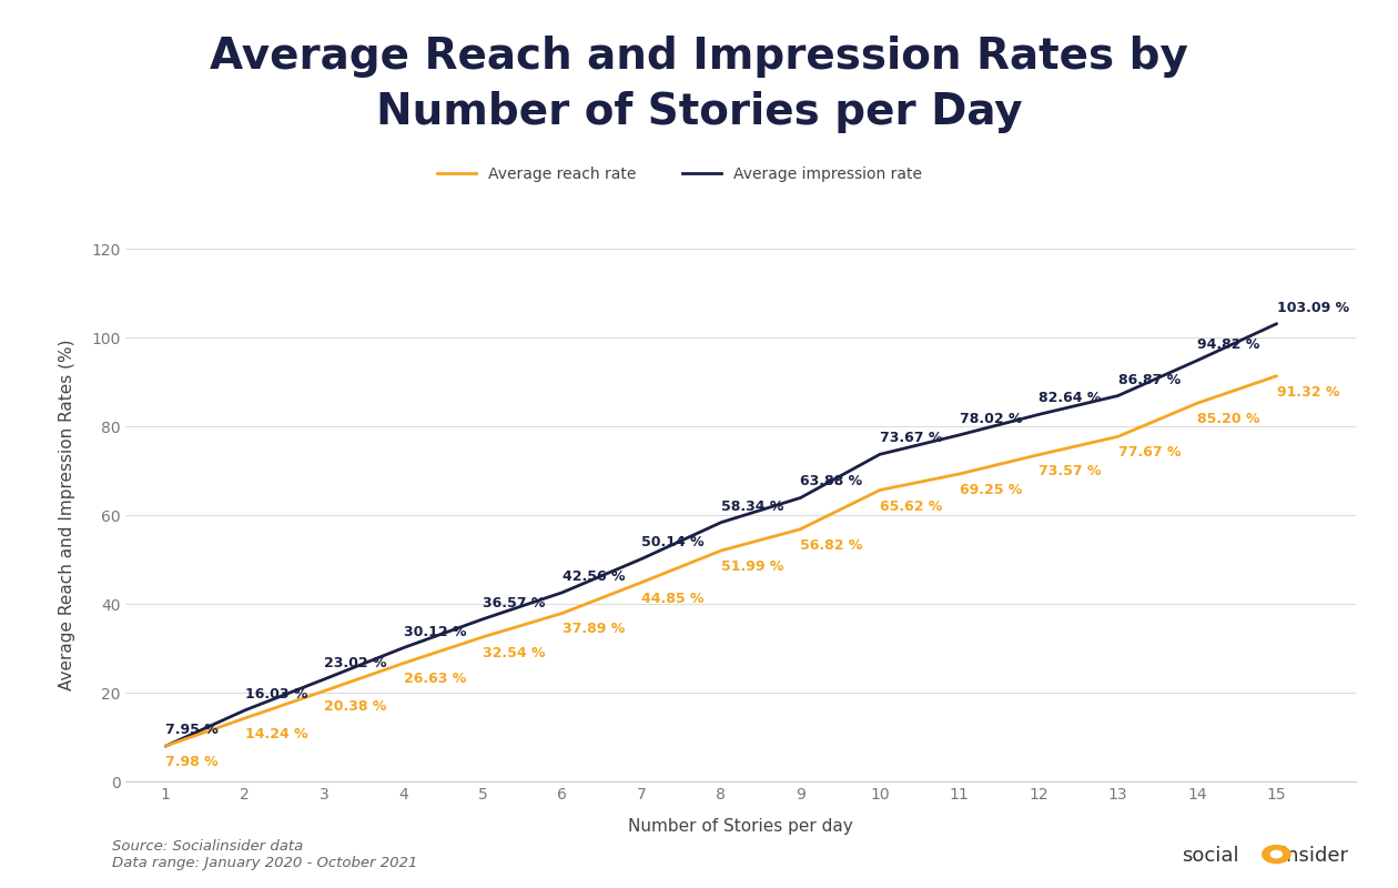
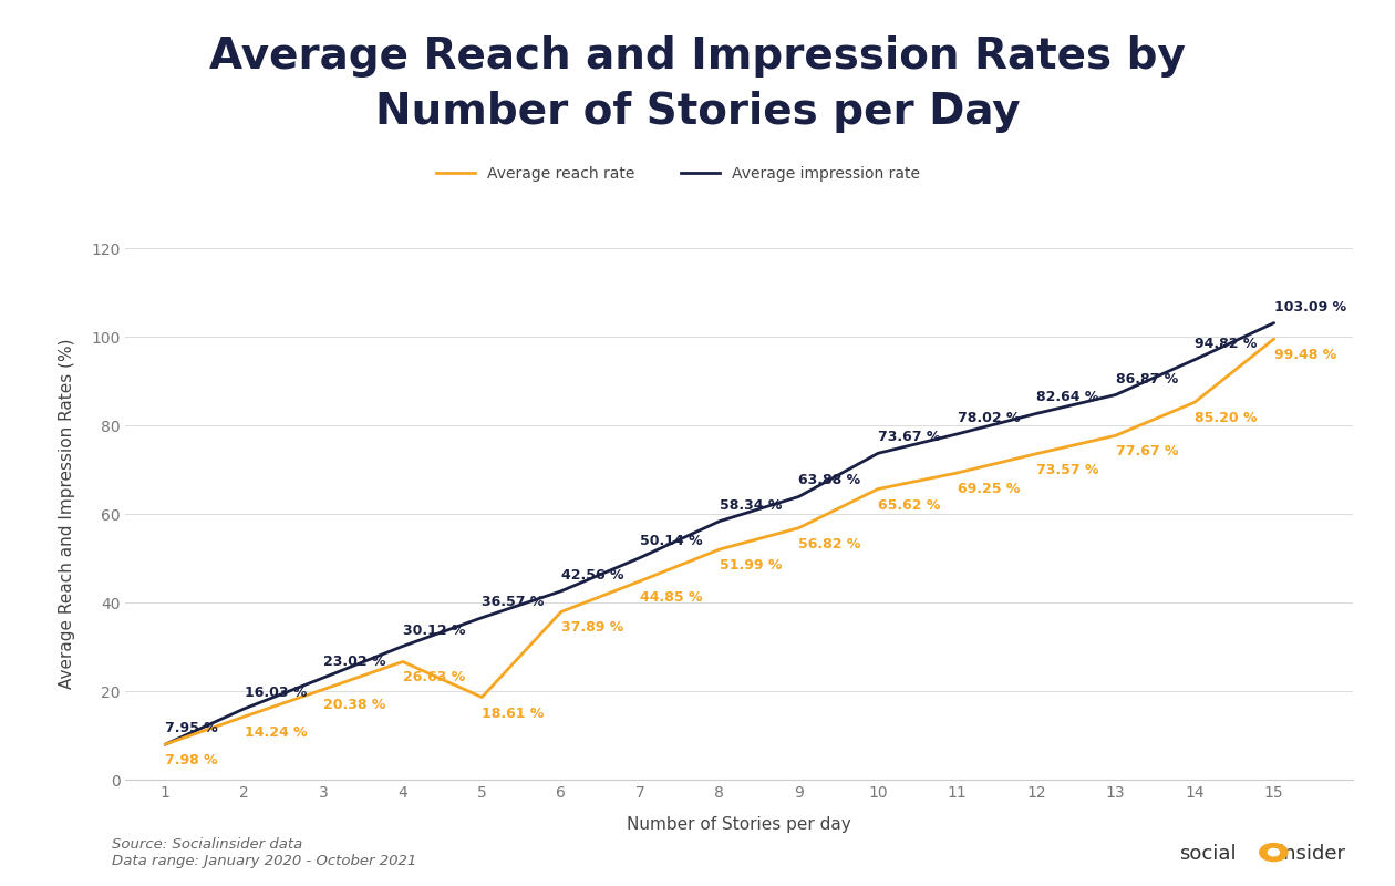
Average reach rate/5: 32.54 -> 18.61
Average reach rate/15: 91.32 -> 99.48
